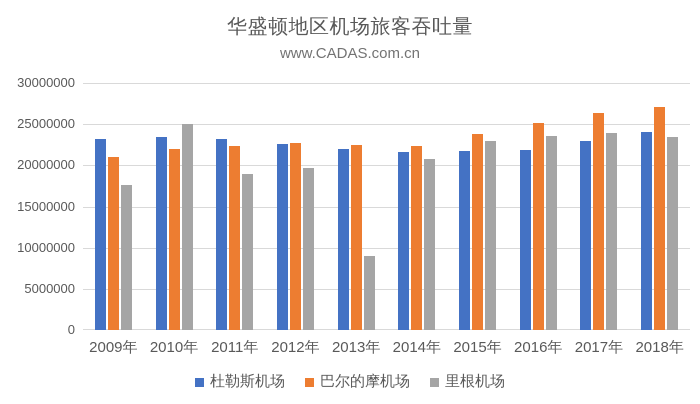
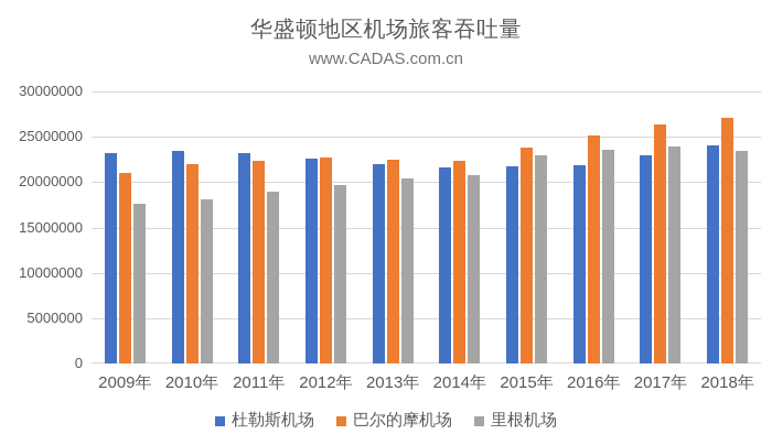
里根机场/2010年: 25000000 -> 18000000
里根机场/2013年: 9000000 -> 20000000
